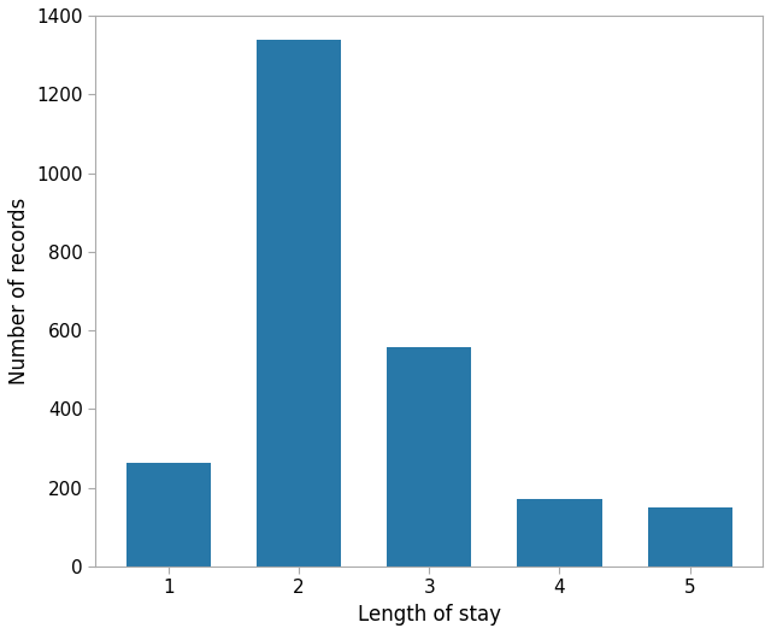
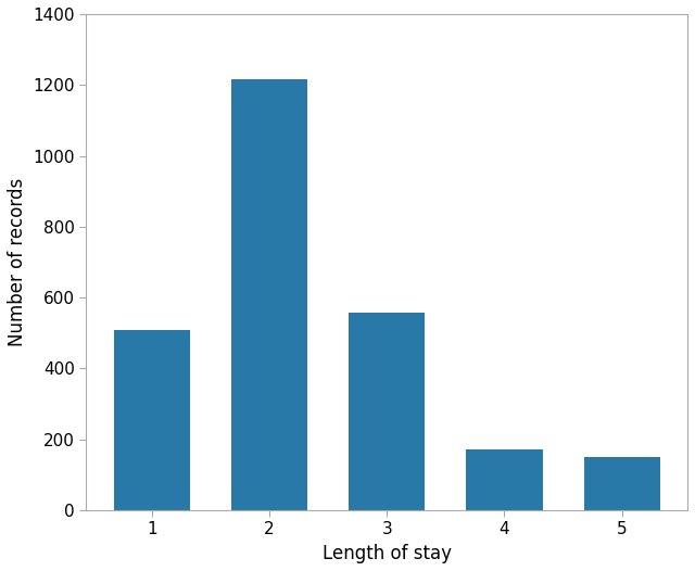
1: 265 -> 510
2: 1340 -> 1215
